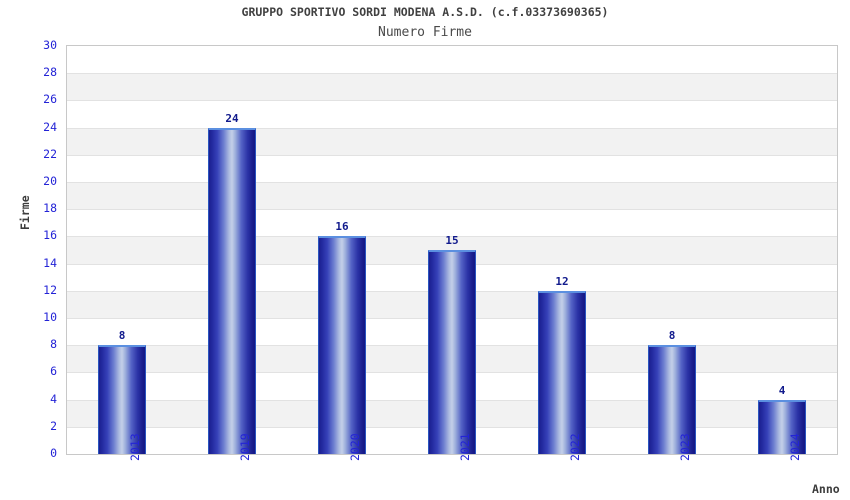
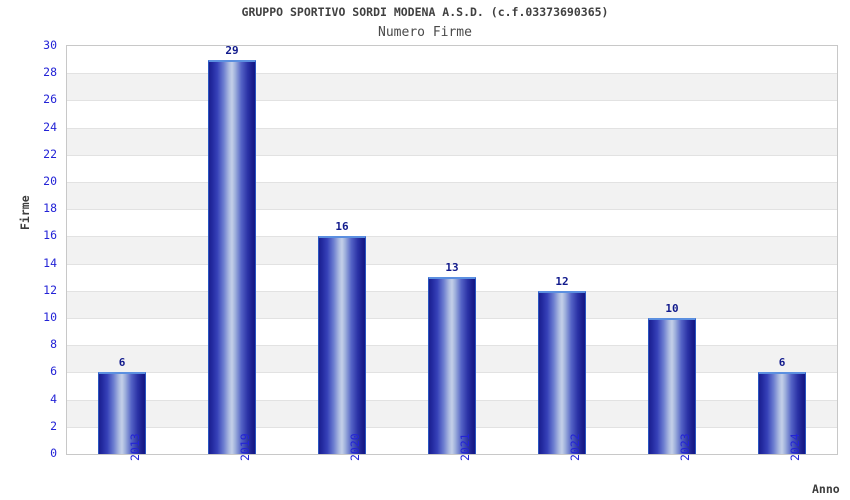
2013: 8 -> 6
2019: 24 -> 29
2021: 15 -> 13
2023: 8 -> 10
2024: 4 -> 6
